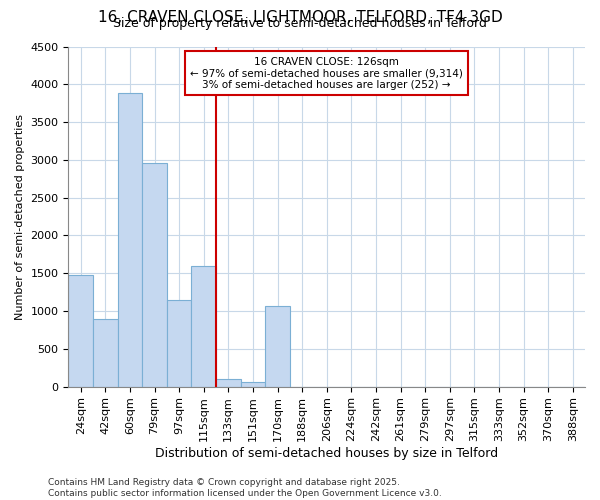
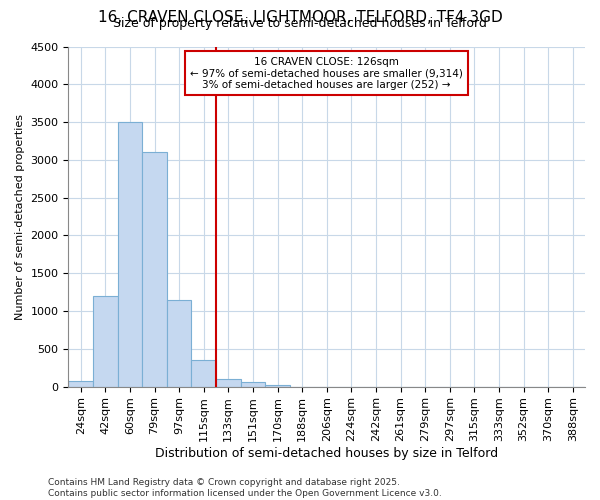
24sqm: 1480 -> 80
42sqm: 900 -> 1200
60sqm: 3880 -> 3500
79sqm: 2960 -> 3100
115sqm: 1600 -> 350
170sqm: 1060 -> 20
